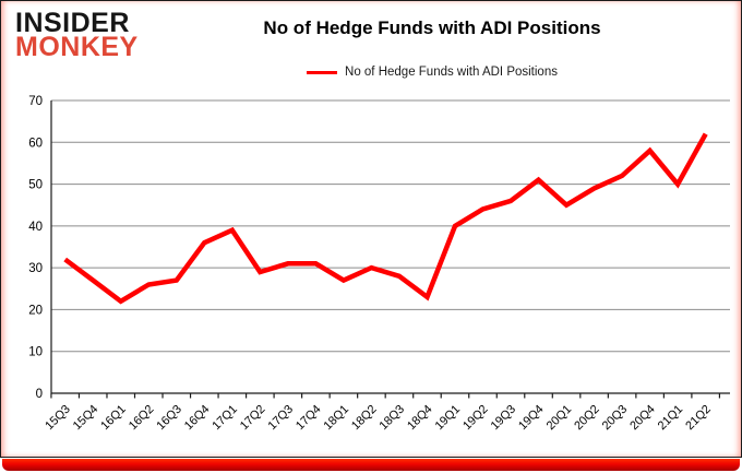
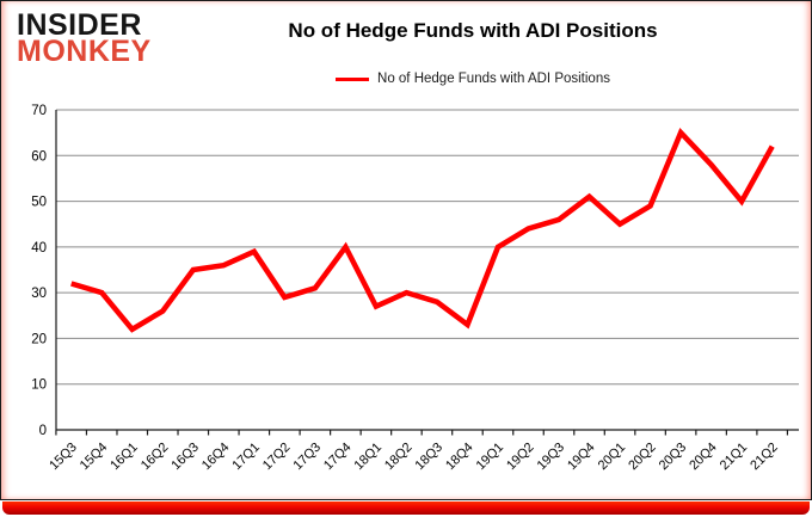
15Q4: 27 -> 30
16Q3: 27 -> 35
17Q4: 31 -> 40
20Q3: 52 -> 65
